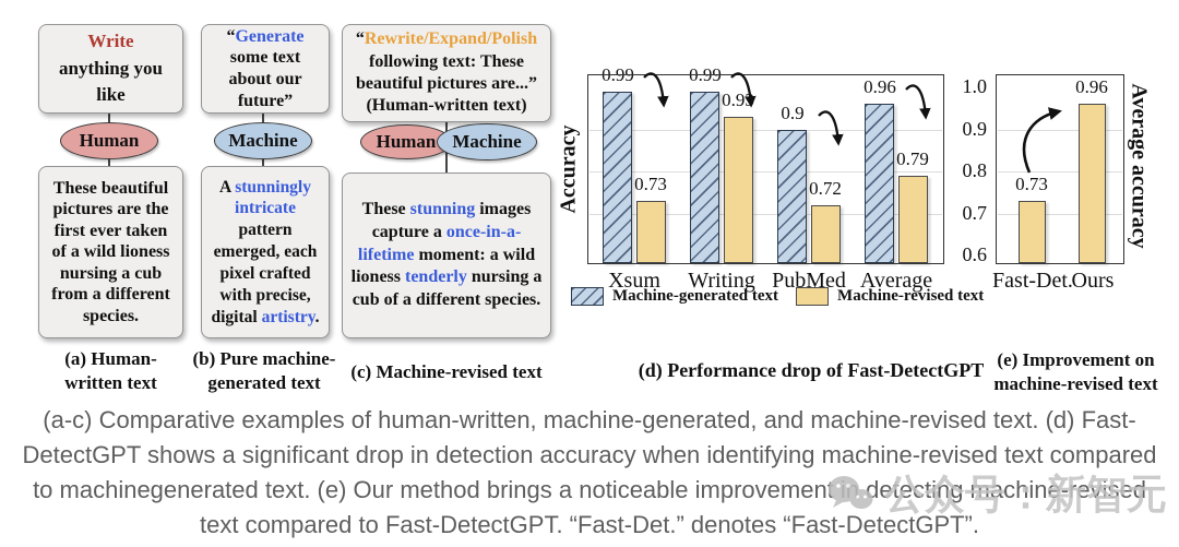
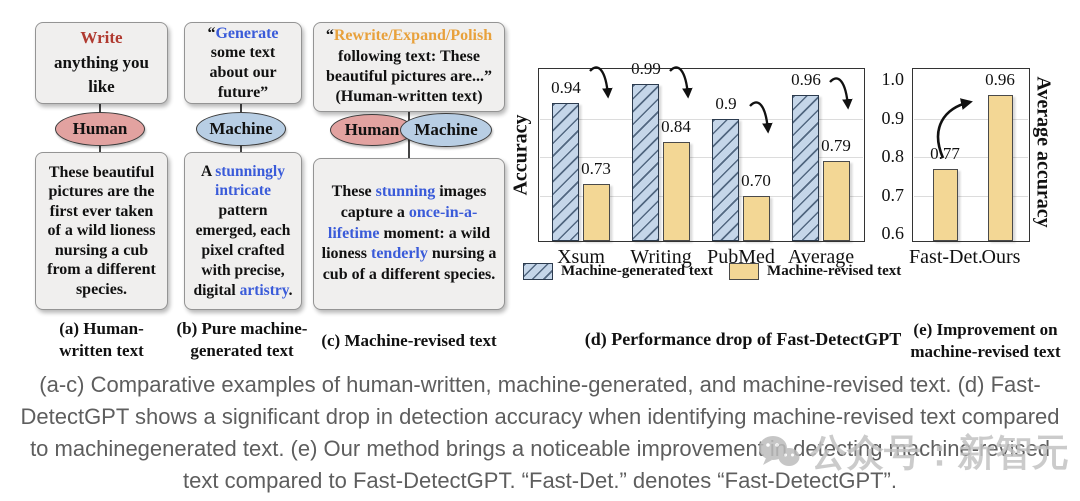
(d) Performance drop of Fast-DetectGPT/Machine-generated text/Xsum: 0.99 -> 0.94
(d) Performance drop of Fast-DetectGPT/Machine-revised text/Writing: 0.93 -> 0.84
(d) Performance drop of Fast-DetectGPT/Machine-revised text/PubMed: 0.72 -> 0.70
(e) Improvement on machine-revised text/Fast-Det.: 0.73 -> 0.77
